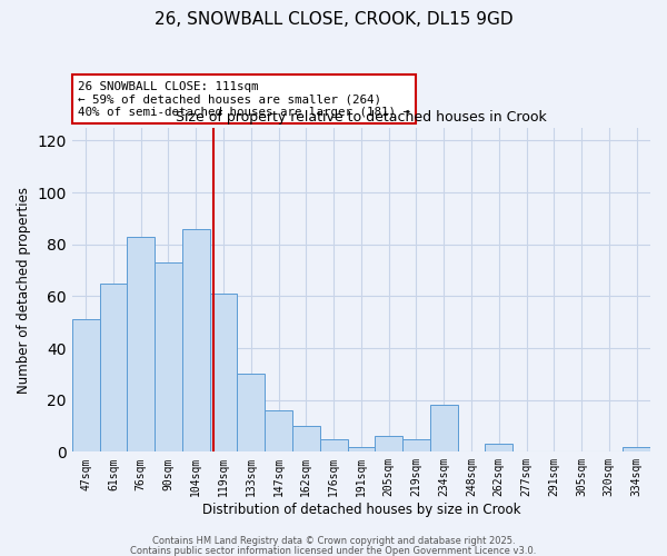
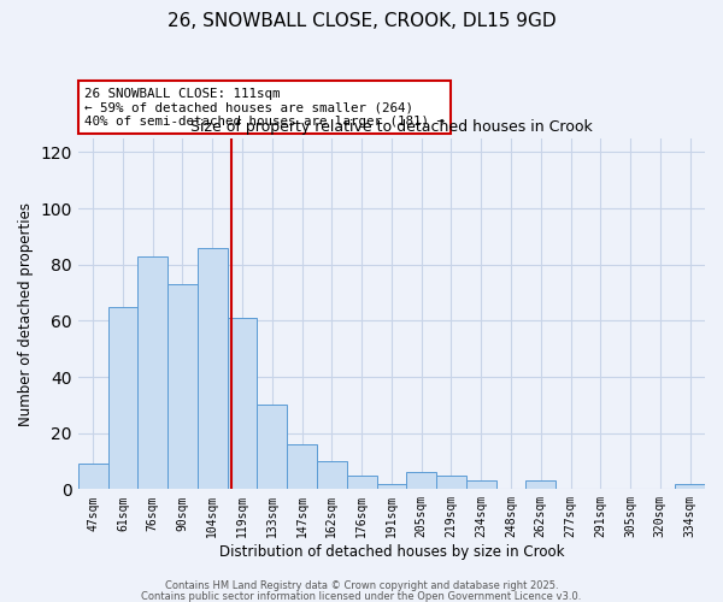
47sqm: 51 -> 9
234sqm: 18 -> 3
